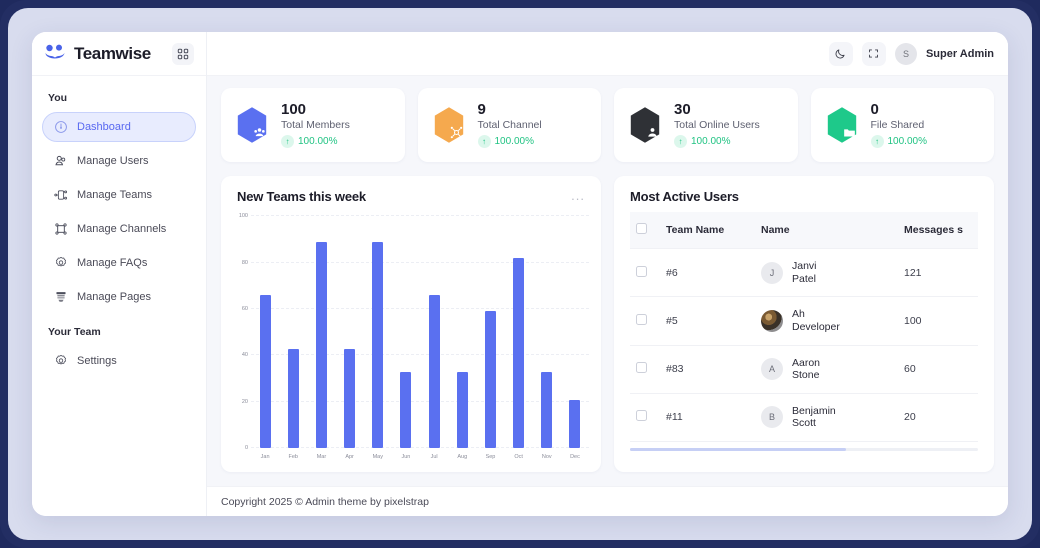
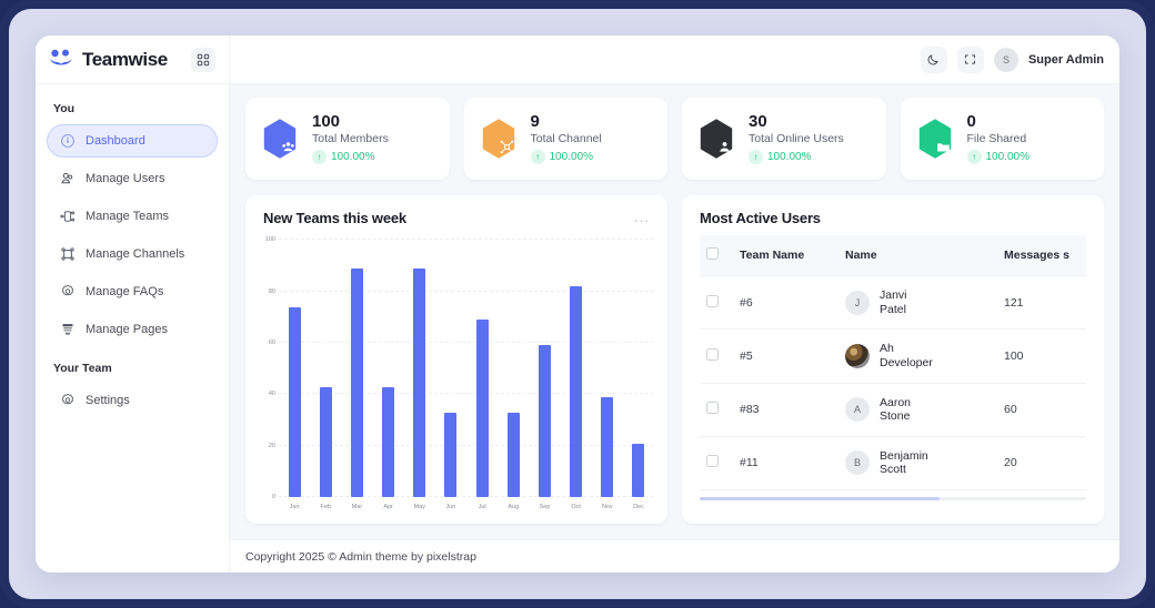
Jan: 66 -> 74
Jul: 66 -> 69
Nov: 33 -> 39
